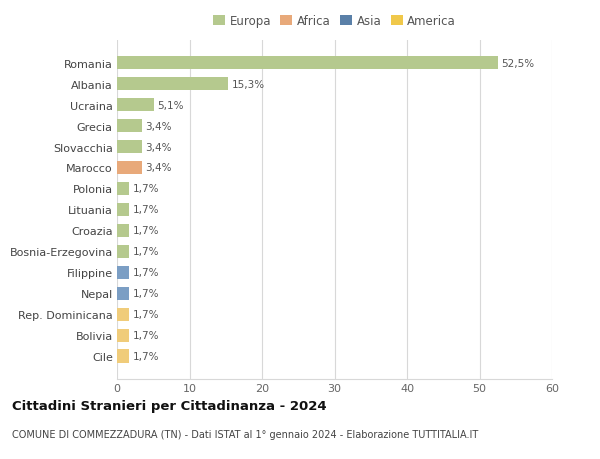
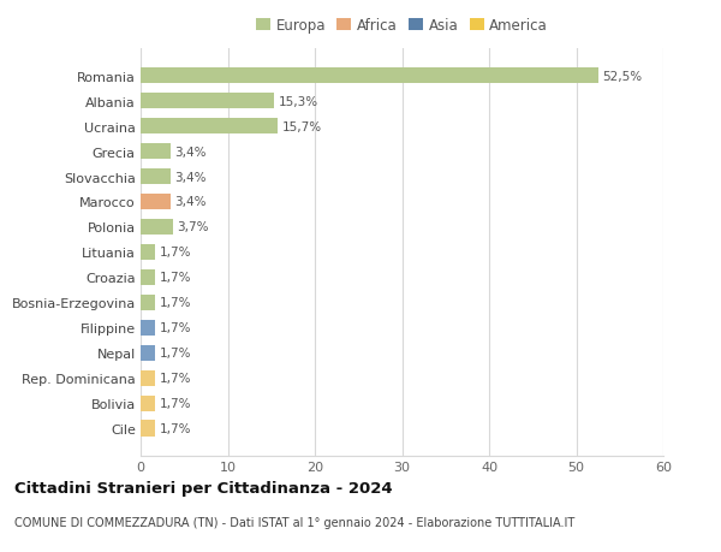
Ucraina: 5,1% -> 15,7%
Polonia: 1,7% -> 3,7%
